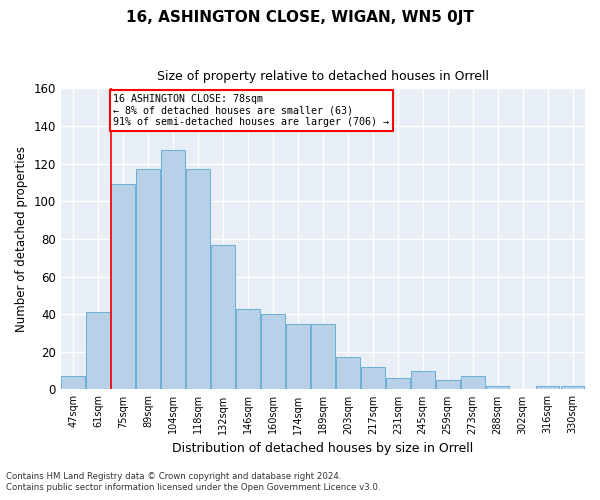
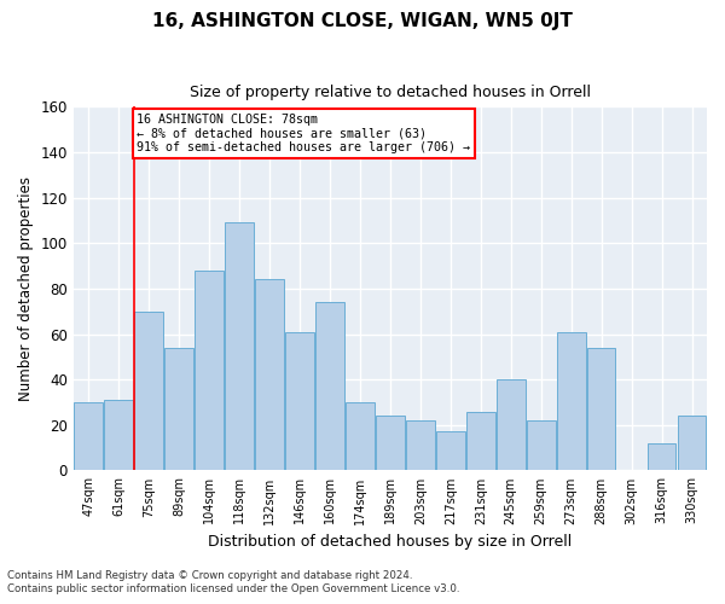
47sqm: 7 -> 30
61sqm: 41 -> 31
75sqm: 109 -> 70
89sqm: 117 -> 54
104sqm: 127 -> 88
118sqm: 117 -> 109
132sqm: 77 -> 84
146sqm: 43 -> 61
160sqm: 40 -> 74
174sqm: 35 -> 30
189sqm: 35 -> 24
203sqm: 17 -> 22
217sqm: 12 -> 17
231sqm: 6 -> 26
245sqm: 10 -> 40
259sqm: 5 -> 22
273sqm: 7 -> 61
288sqm: 2 -> 54
316sqm: 2 -> 12
330sqm: 2 -> 24
